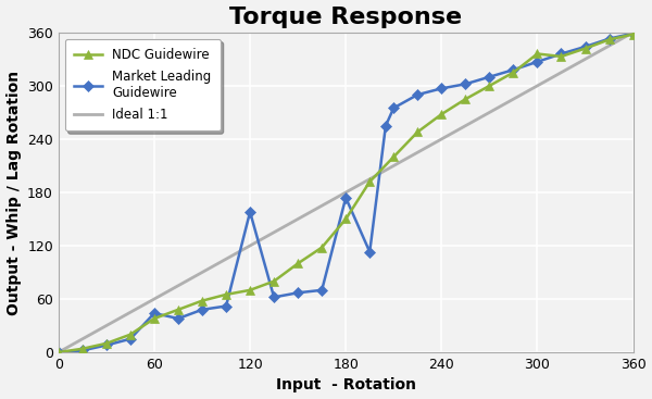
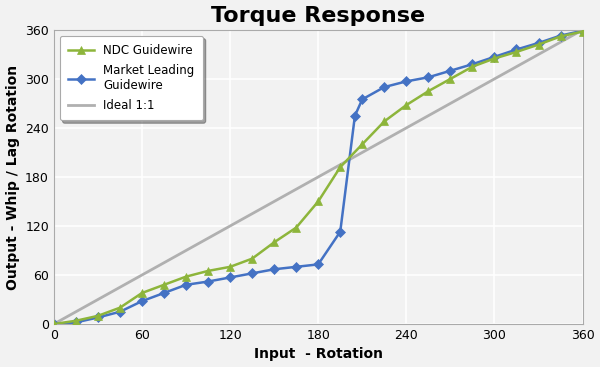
Market Leading Guidewire/60: 44 -> 28
Market Leading Guidewire/120: 158 -> 57
Market Leading Guidewire/180: 174 -> 73
NDC Guidewire/300: 336 -> 325
